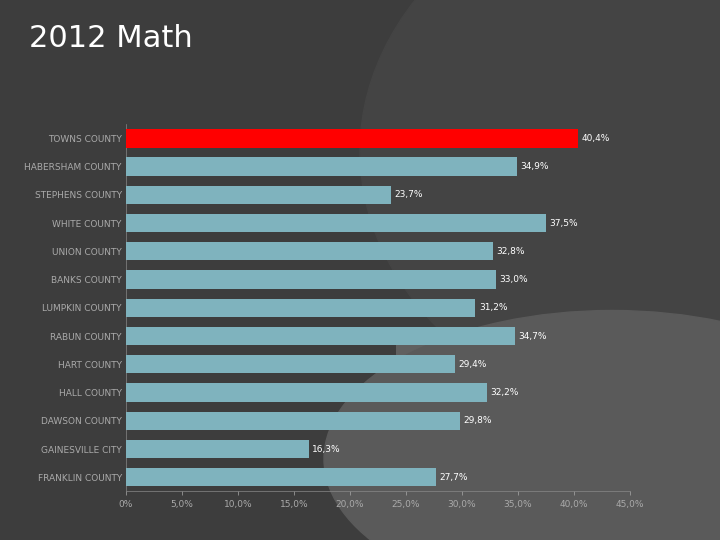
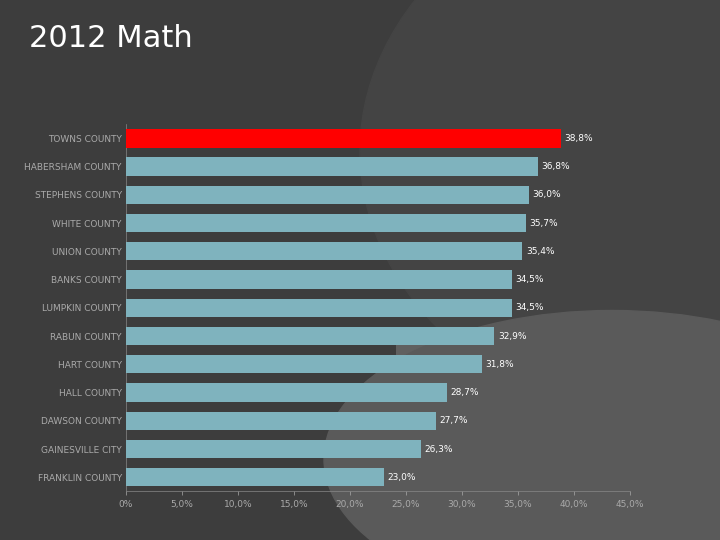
TOWNS COUNTY: 40,4% -> 38,8%
HABERSHAM COUNTY: 34,9% -> 36,8%
STEPHENS COUNTY: 23,7% -> 36,0%
WHITE COUNTY: 37,5% -> 35,7%
UNION COUNTY: 32,8% -> 35,4%
BANKS COUNTY: 33,0% -> 34,5%
LUMPKIN COUNTY: 31,2% -> 34,5%
RABUN COUNTY: 34,7% -> 32,9%
HART COUNTY: 29,4% -> 31,8%
HALL COUNTY: 32,2% -> 28,7%
DAWSON COUNTY: 29,8% -> 27,7%
GAINESVILLE CITY: 16,3% -> 26,3%
FRANKLIN COUNTY: 27,7% -> 23,0%
